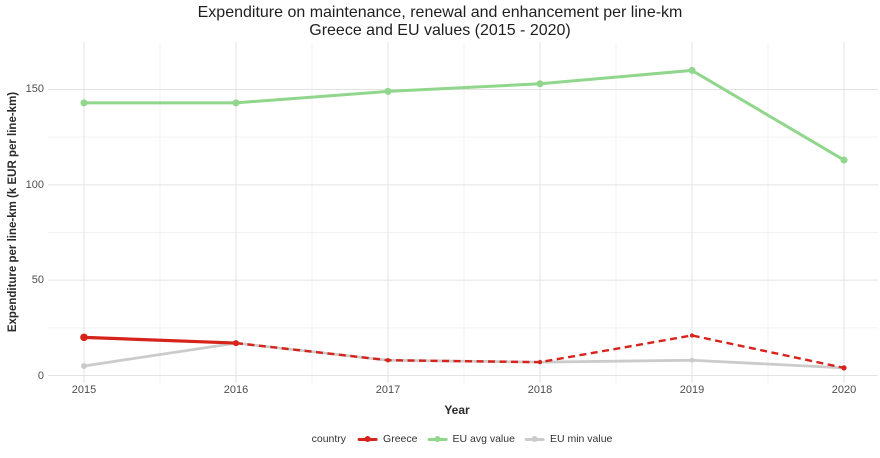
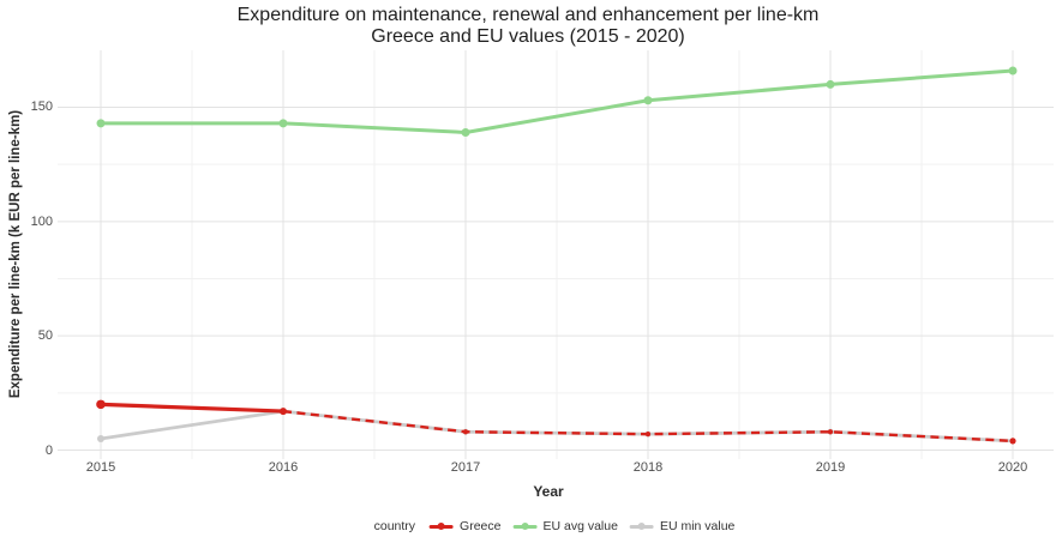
EU avg value/2017: 149 -> 139
Greece/2019: 21 -> 8
EU avg value/2020: 113 -> 166
